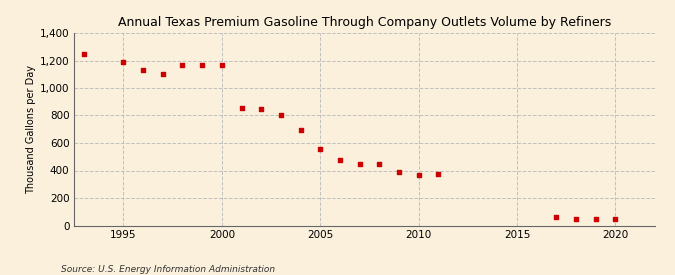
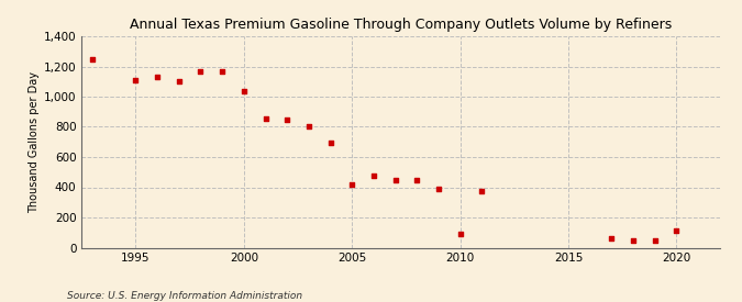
1995: 1,190 -> 1,110
2000: 1,160 -> 1,040
2005: 560 -> 420
2010: 360 -> 90
2020: 40 -> 110
